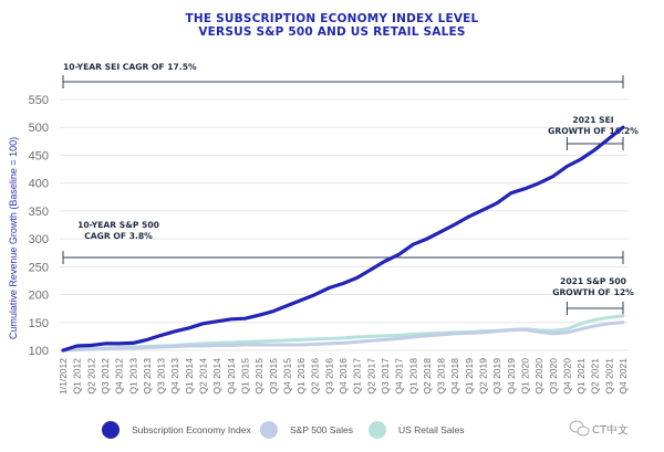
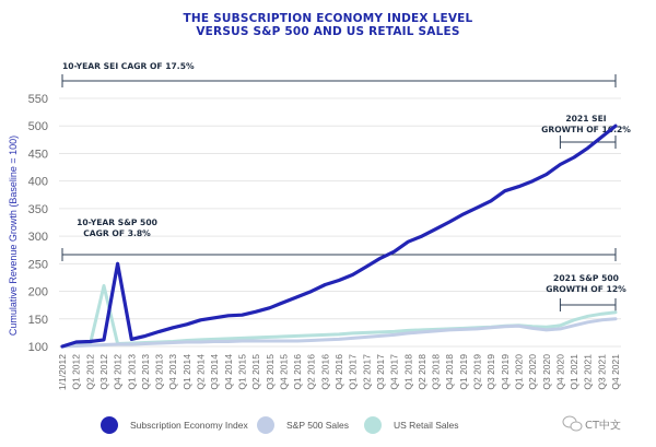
US Retail Sales/Q3 2012: 100 -> 210
Subscription Economy Index/Q4 2012: 110 -> 250
